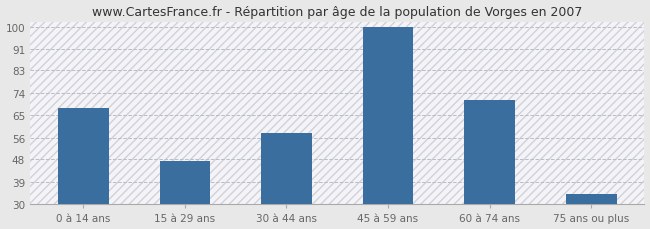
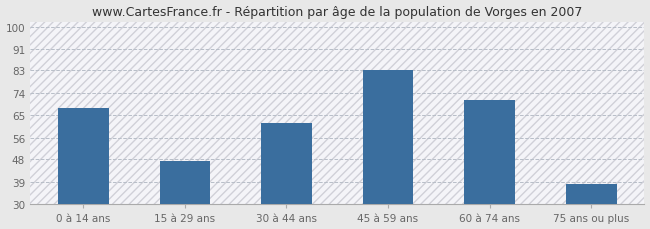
30 à 44 ans: 58 -> 62
45 à 59 ans: 100 -> 83
75 ans ou plus: 34 -> 38
